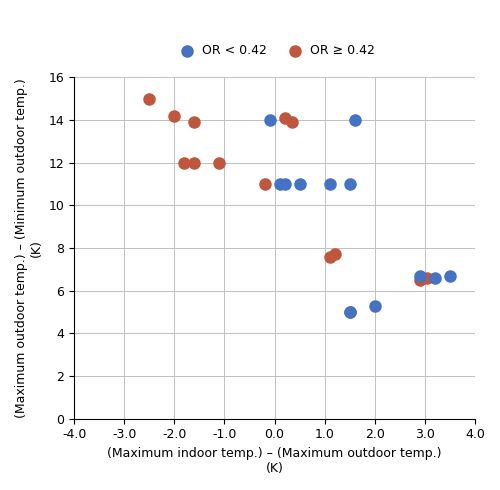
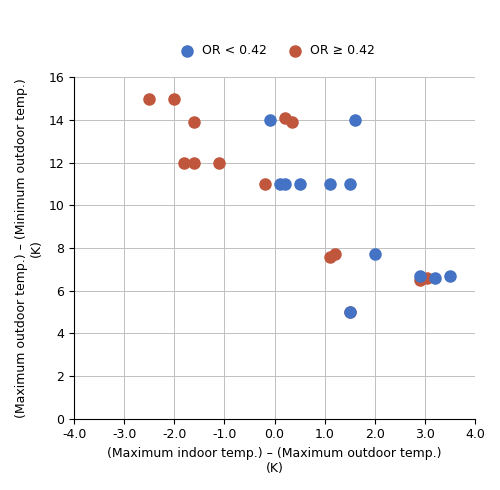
OR ≥ 0.42/-2.0: 14.2 -> 15.0
OR < 0.42/2.0: 5.3 -> 7.7
